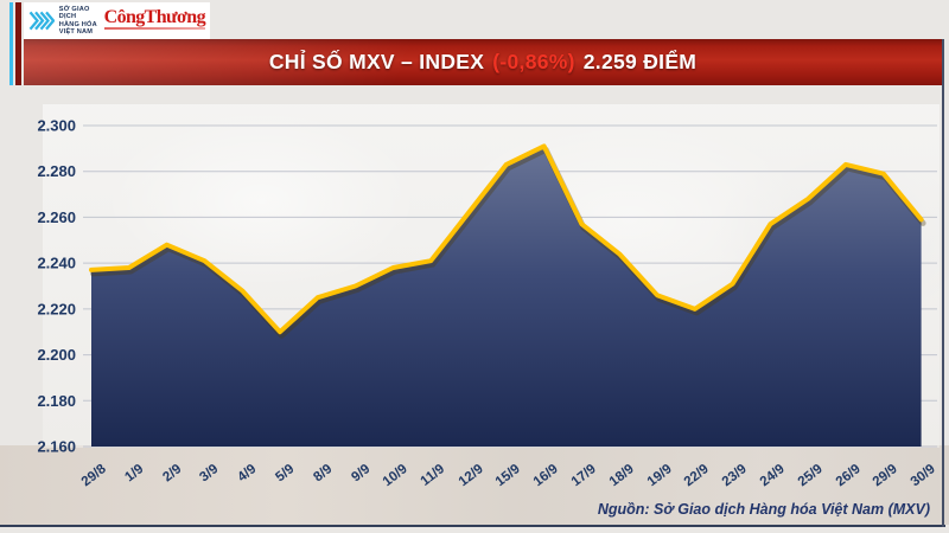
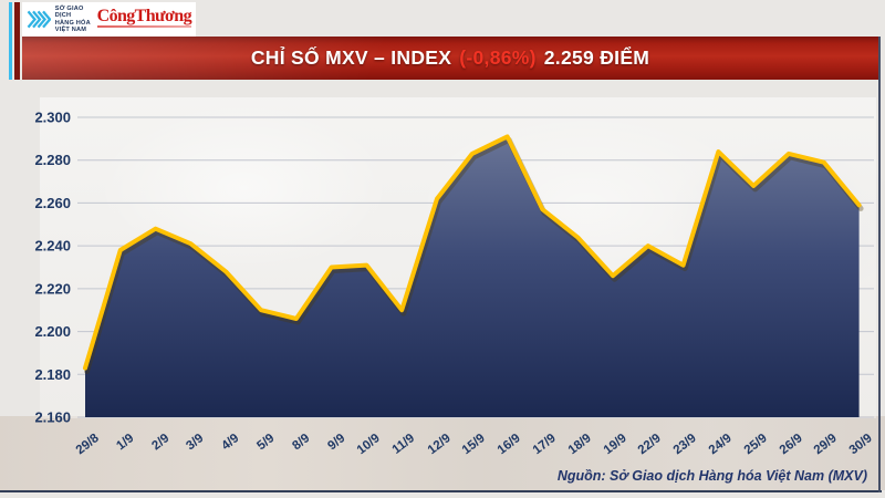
29/8: 2237 -> 2183
8/9: 2225 -> 2206
10/9: 2238 -> 2231
11/9: 2241 -> 2210
22/9: 2220 -> 2240
24/9: 2257 -> 2284
